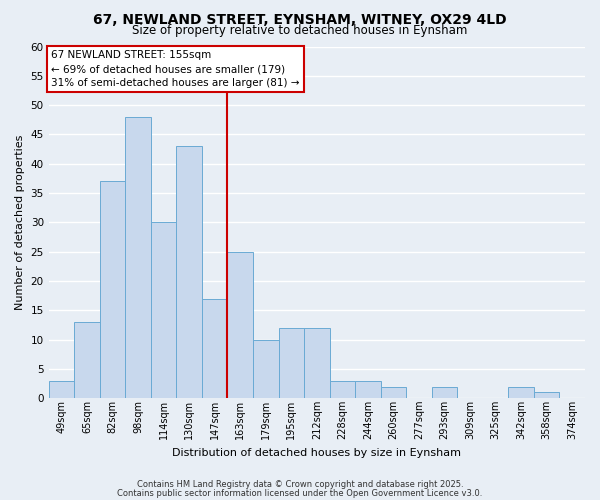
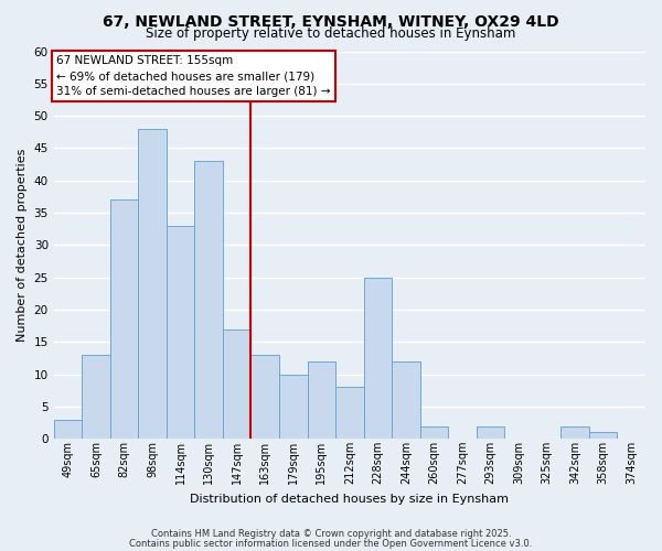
114sqm: 30 -> 33
163sqm: 25 -> 13
212sqm: 12 -> 8
228sqm: 3 -> 25
244sqm: 3 -> 12
